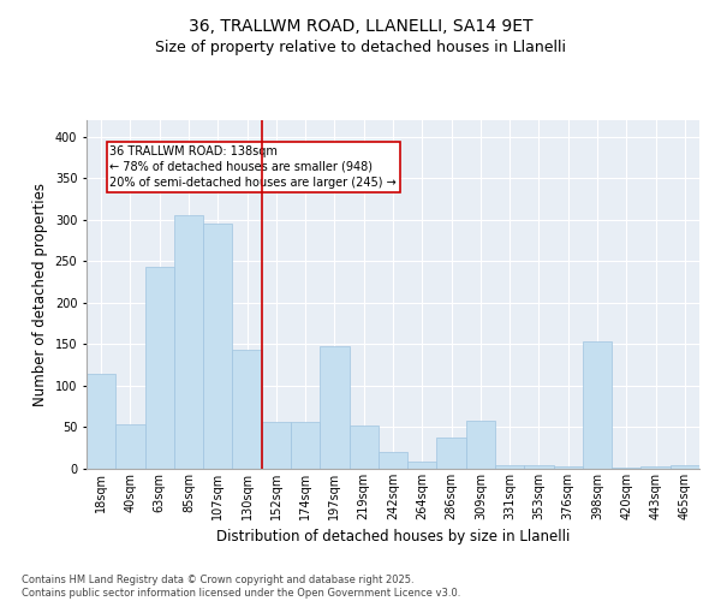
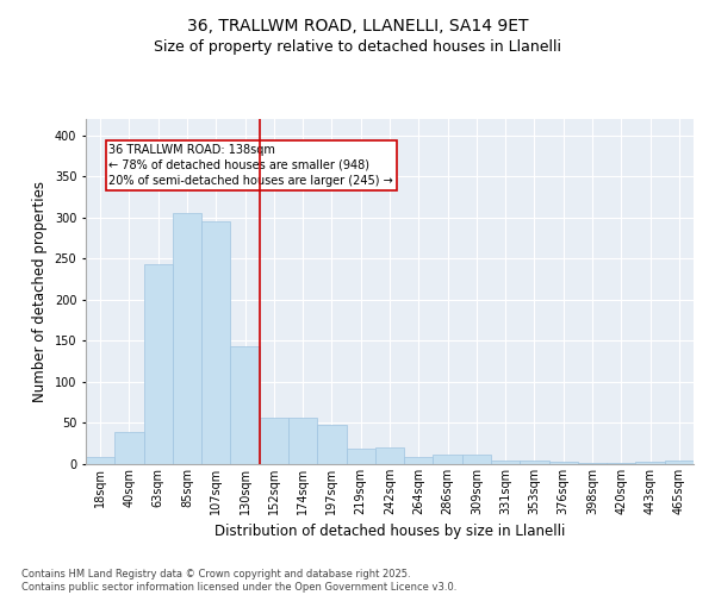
18sqm: 114 -> 8
40sqm: 54 -> 39
197sqm: 148 -> 48
219sqm: 52 -> 19
286sqm: 38 -> 11
309sqm: 58 -> 11
398sqm: 154 -> 2
